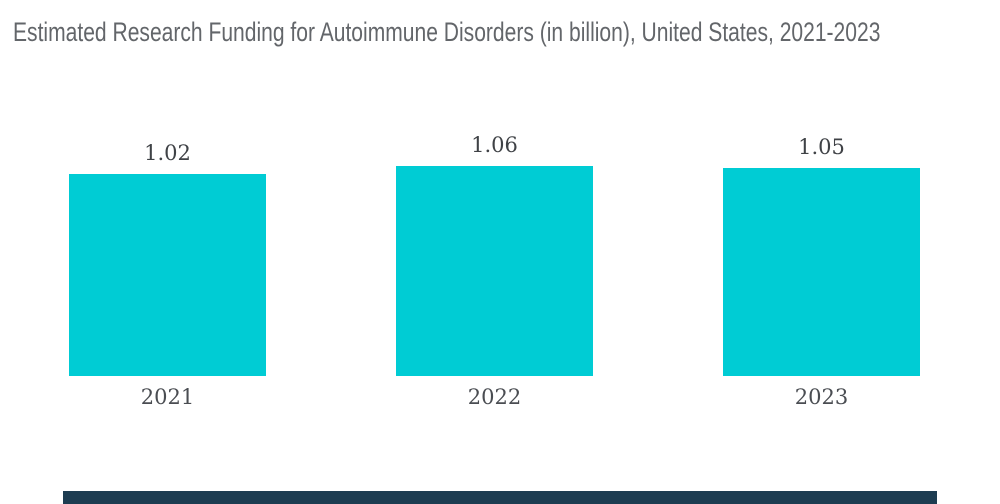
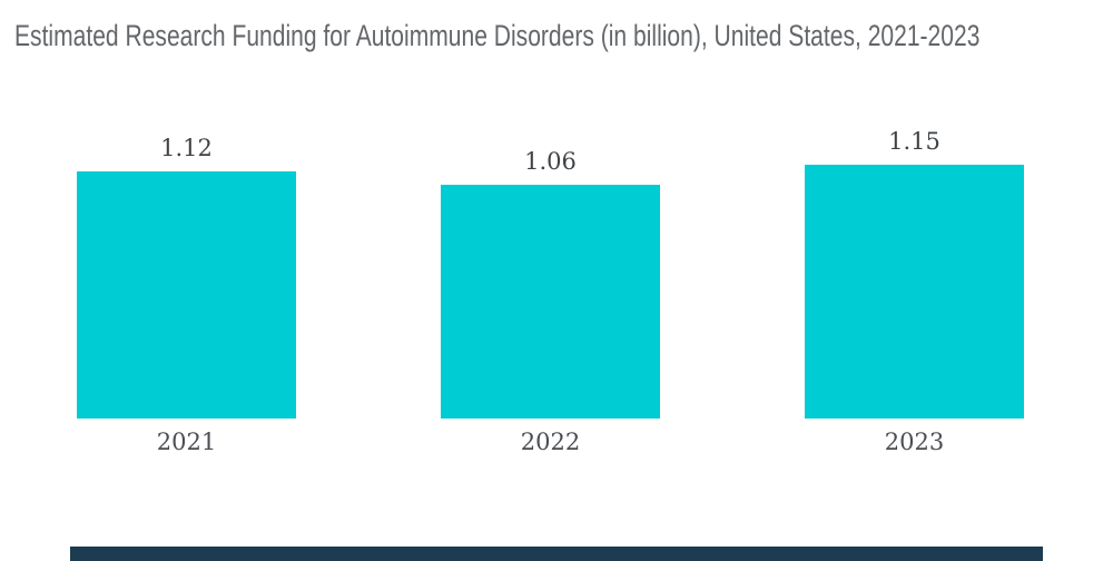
2021: 1.02 -> 1.12
2023: 1.05 -> 1.15
